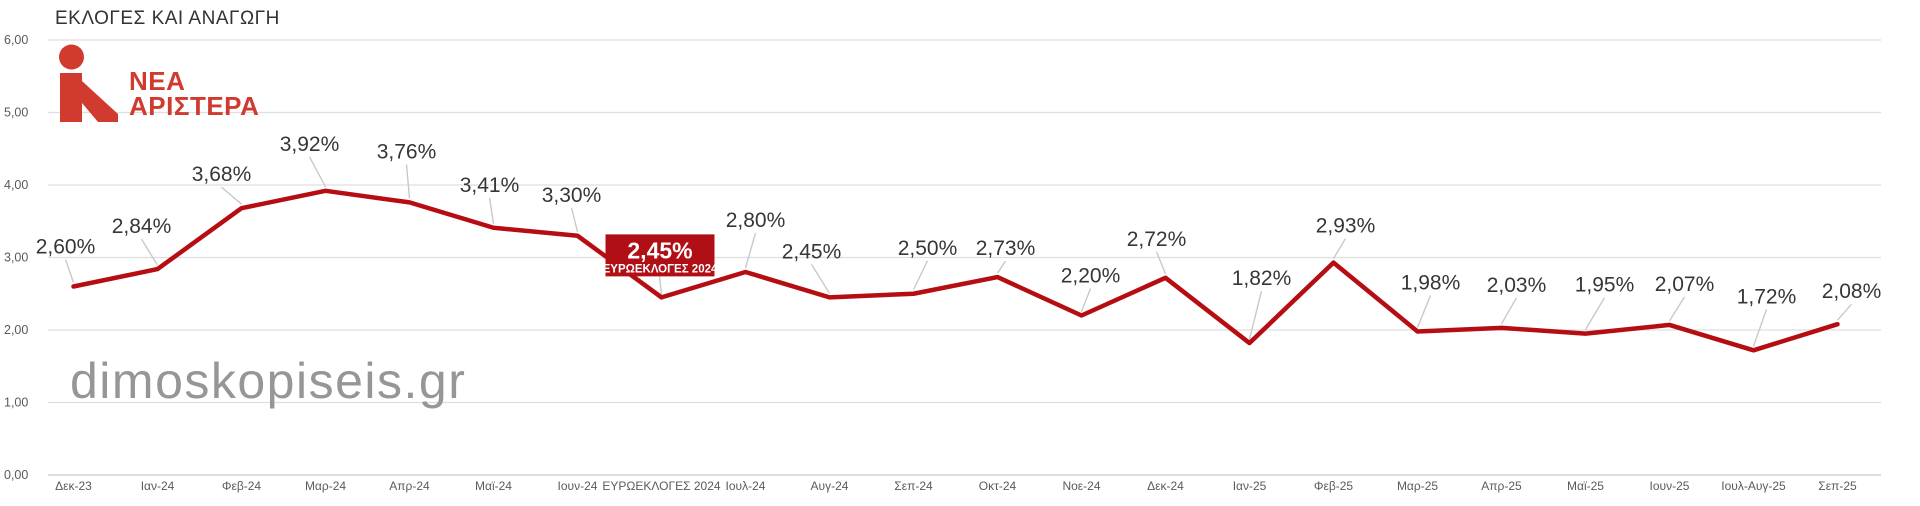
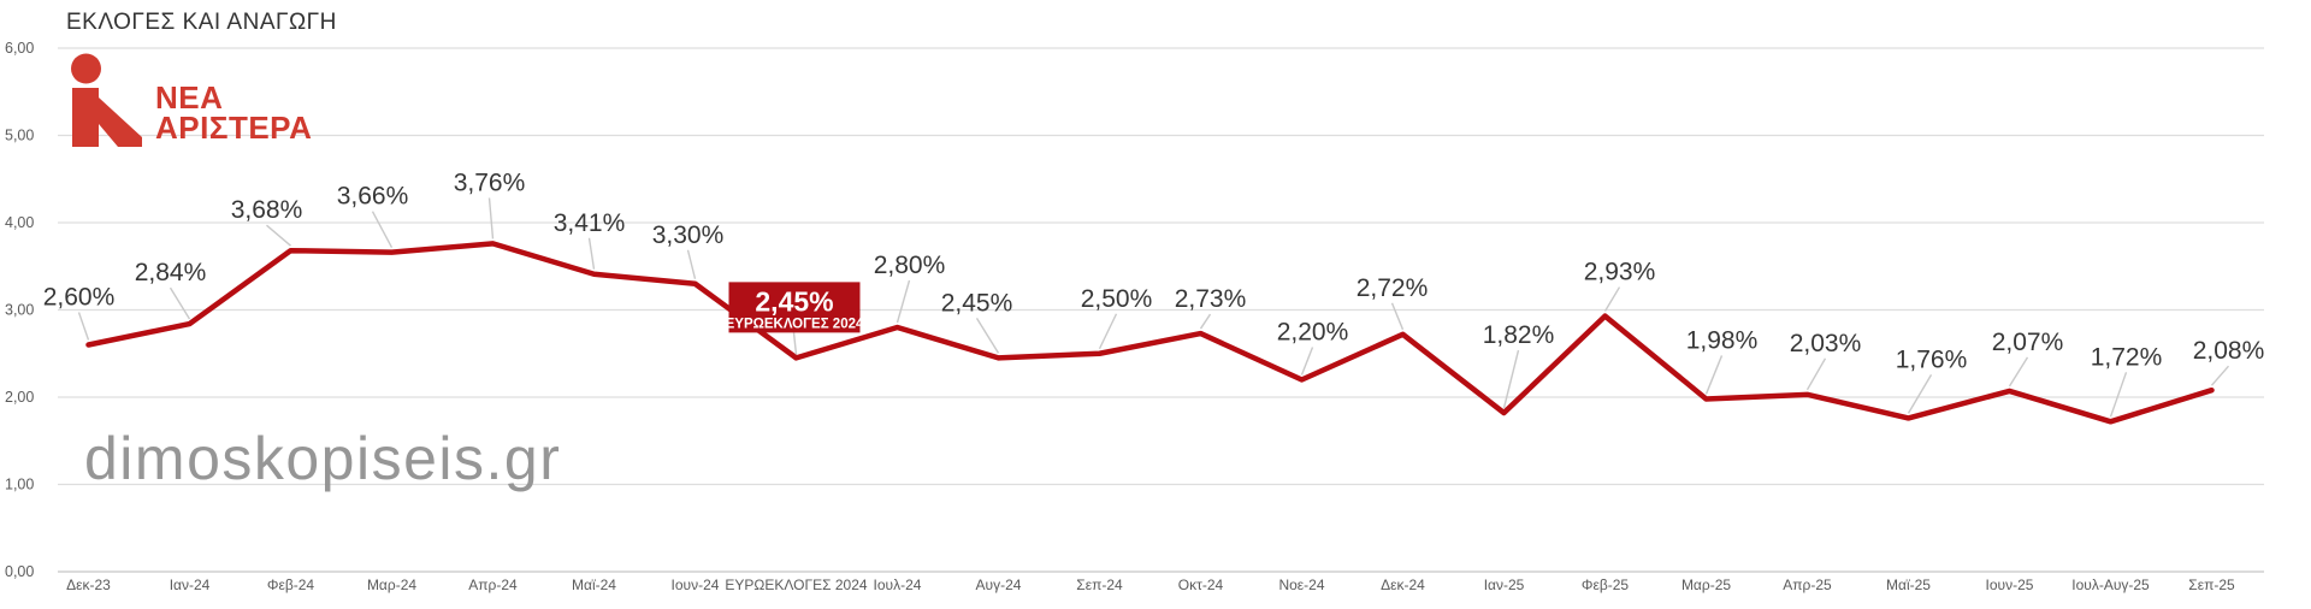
Μαρ-24: 3,92% -> 3,66%
Μαϊ-25: 1,95% -> 1,76%
